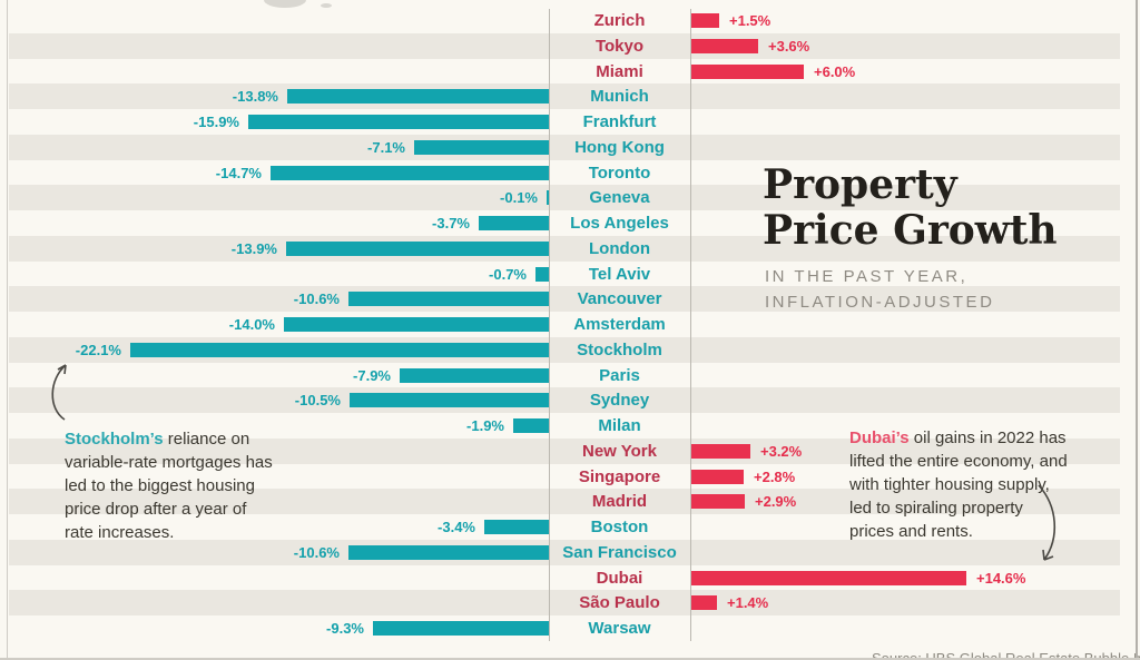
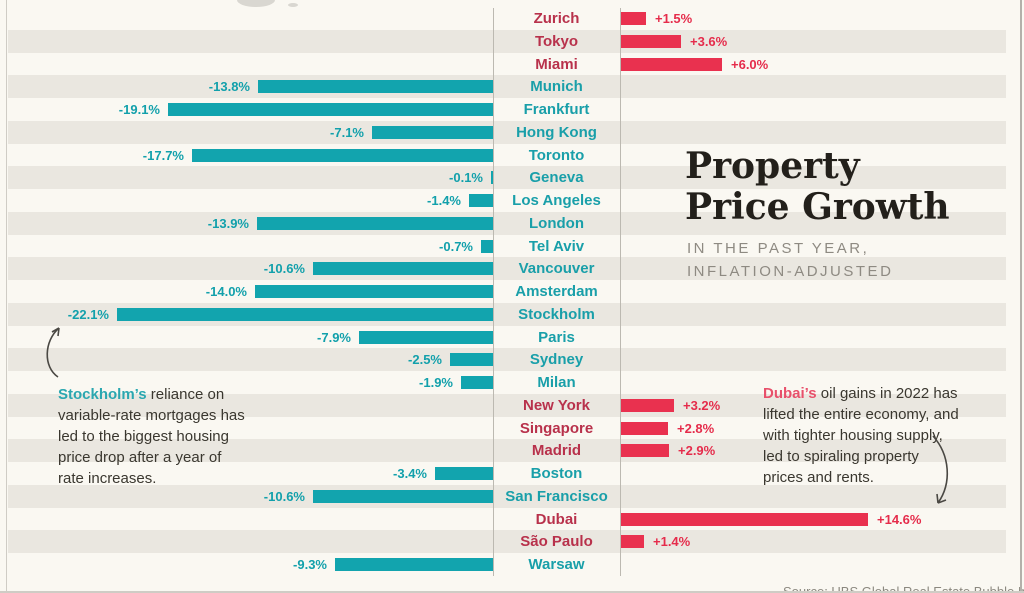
Frankfurt: -15.9% -> -19.1%
Toronto: -14.7% -> -17.7%
Los Angeles: -3.7% -> -1.4%
Sydney: -10.5% -> -2.5%
